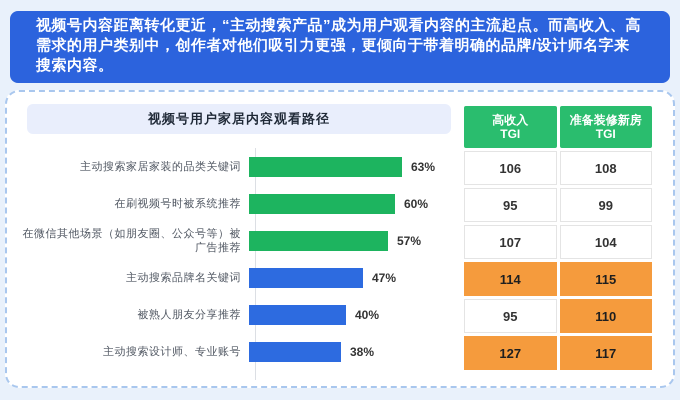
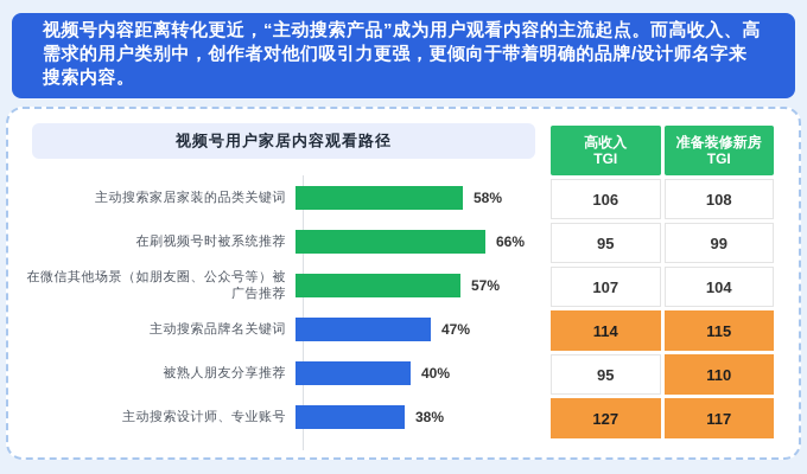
主动搜索家居家装的品类关键词: 63% -> 58%
在刷视频号时被系统推荐: 60% -> 66%
